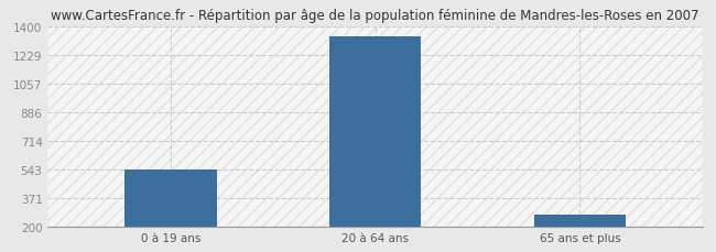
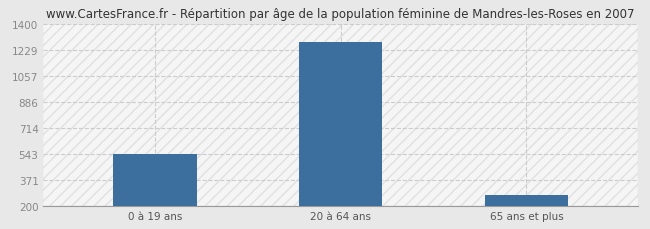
20 à 64 ans: 1340 -> 1280
